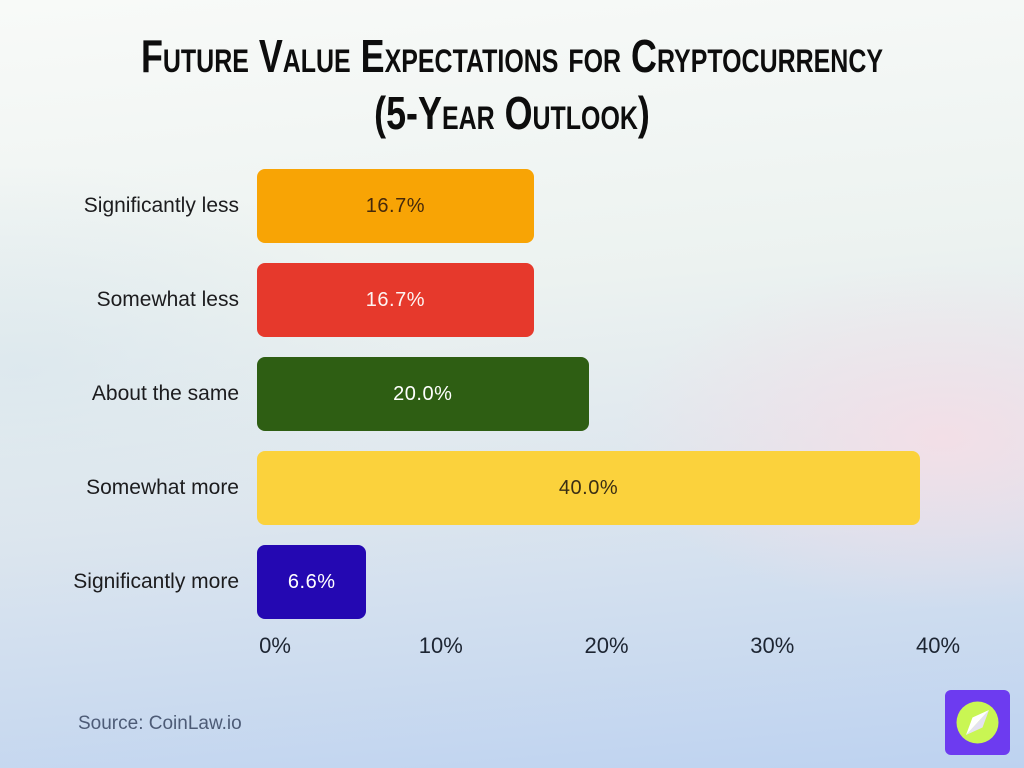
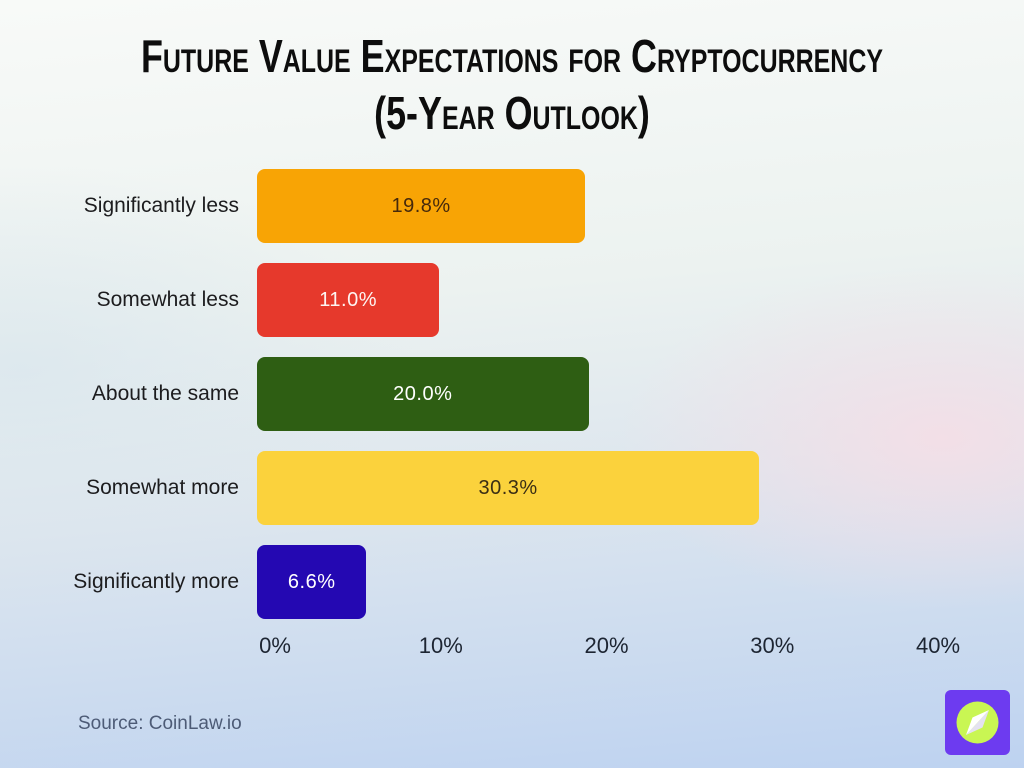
Significantly less: 16.7% -> 19.8%
Somewhat less: 16.7% -> 11.0%
Somewhat more: 40.0% -> 30.3%
